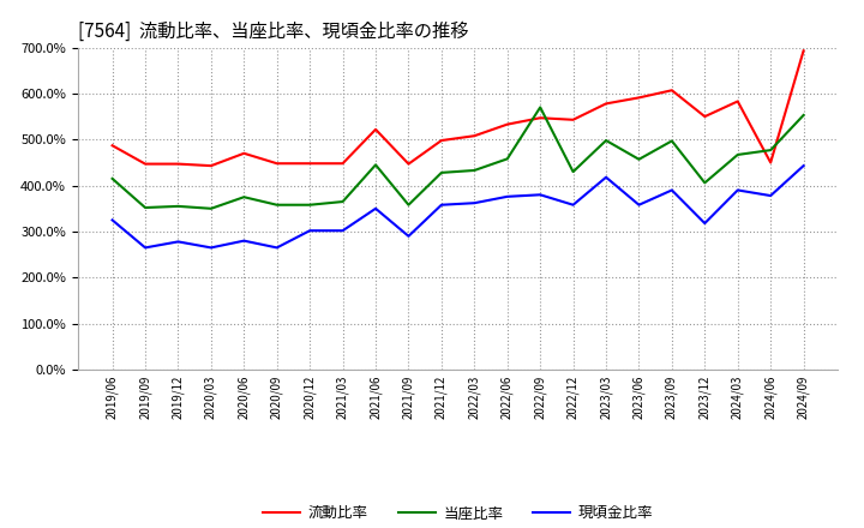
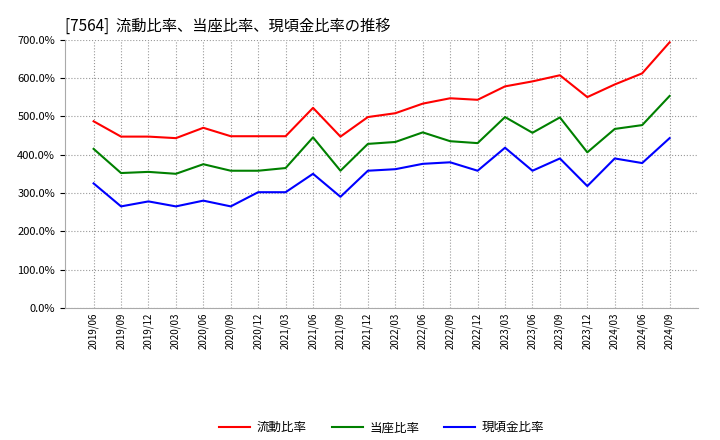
当座比率/2022/09: 570% -> 435%
流動比率/2024/06: 450% -> 612%
